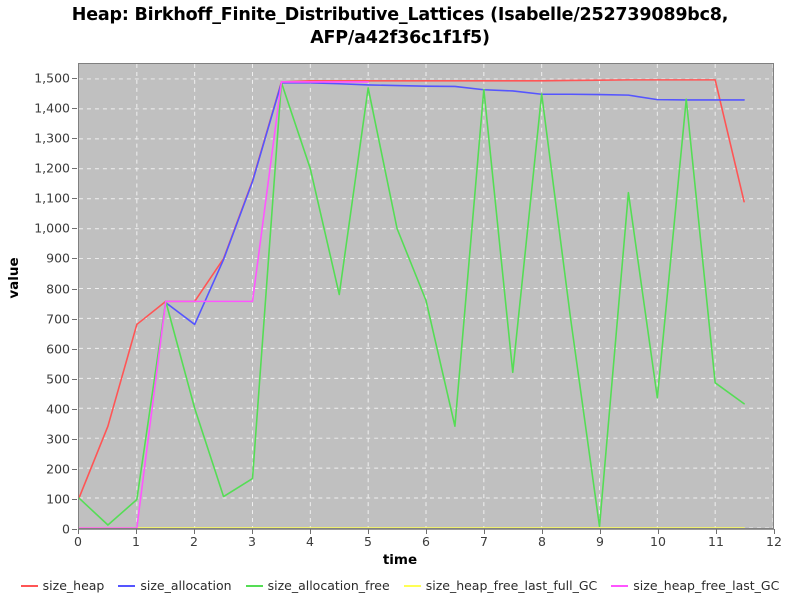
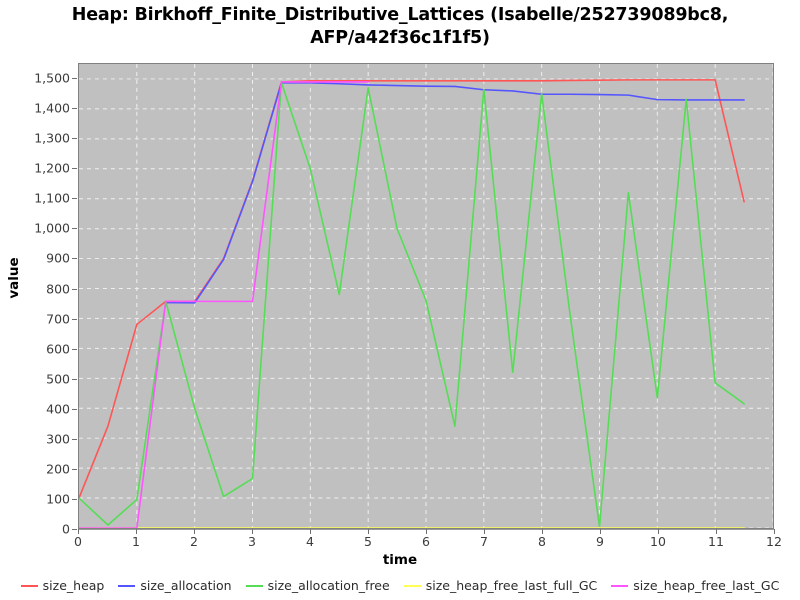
size_allocation/2: 680 -> 750
